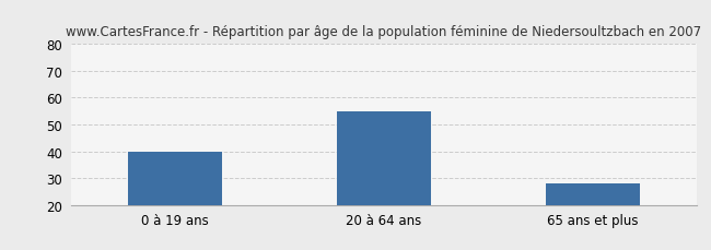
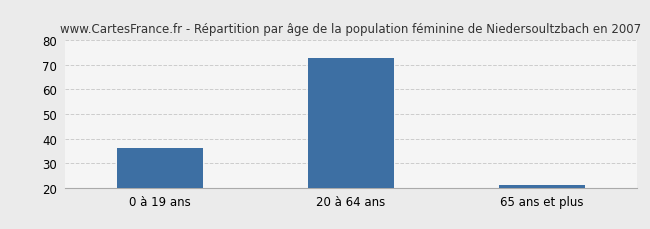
0 à 19 ans: 40 -> 36
20 à 64 ans: 55 -> 73
65 ans et plus: 28 -> 21
